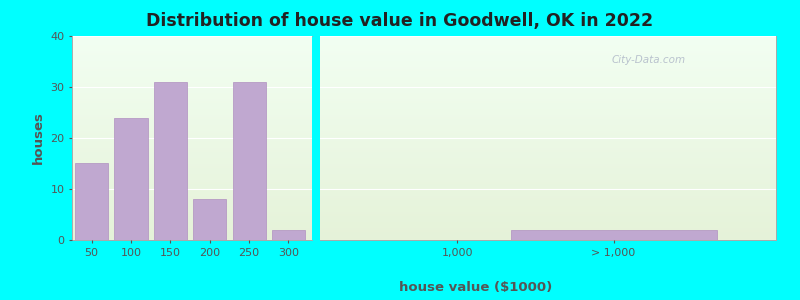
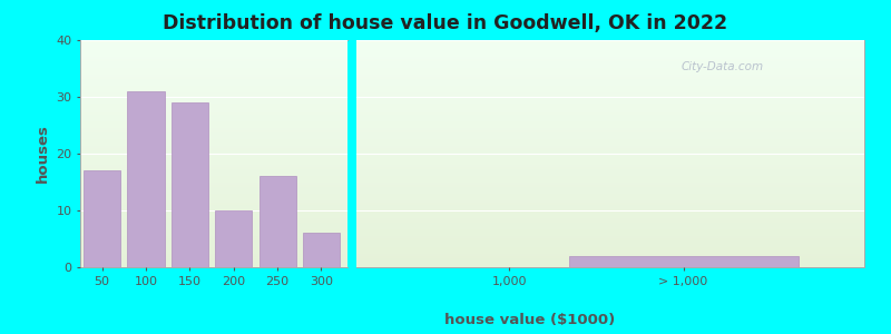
50: 15 -> 17
100: 24 -> 31
150: 31 -> 29
200: 8 -> 10
250: 31 -> 16
300: 2 -> 6
